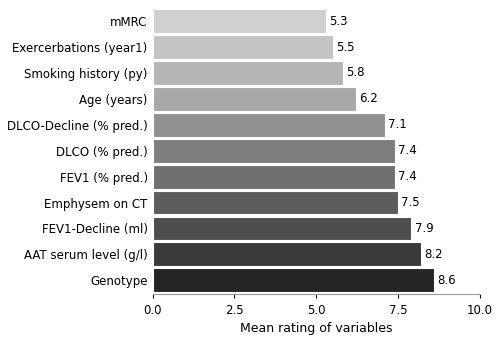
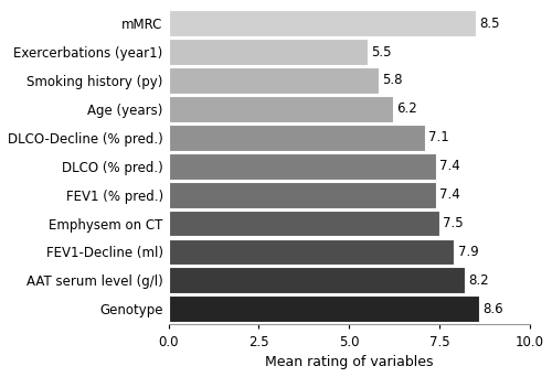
mMRC: 5.3 -> 8.5
